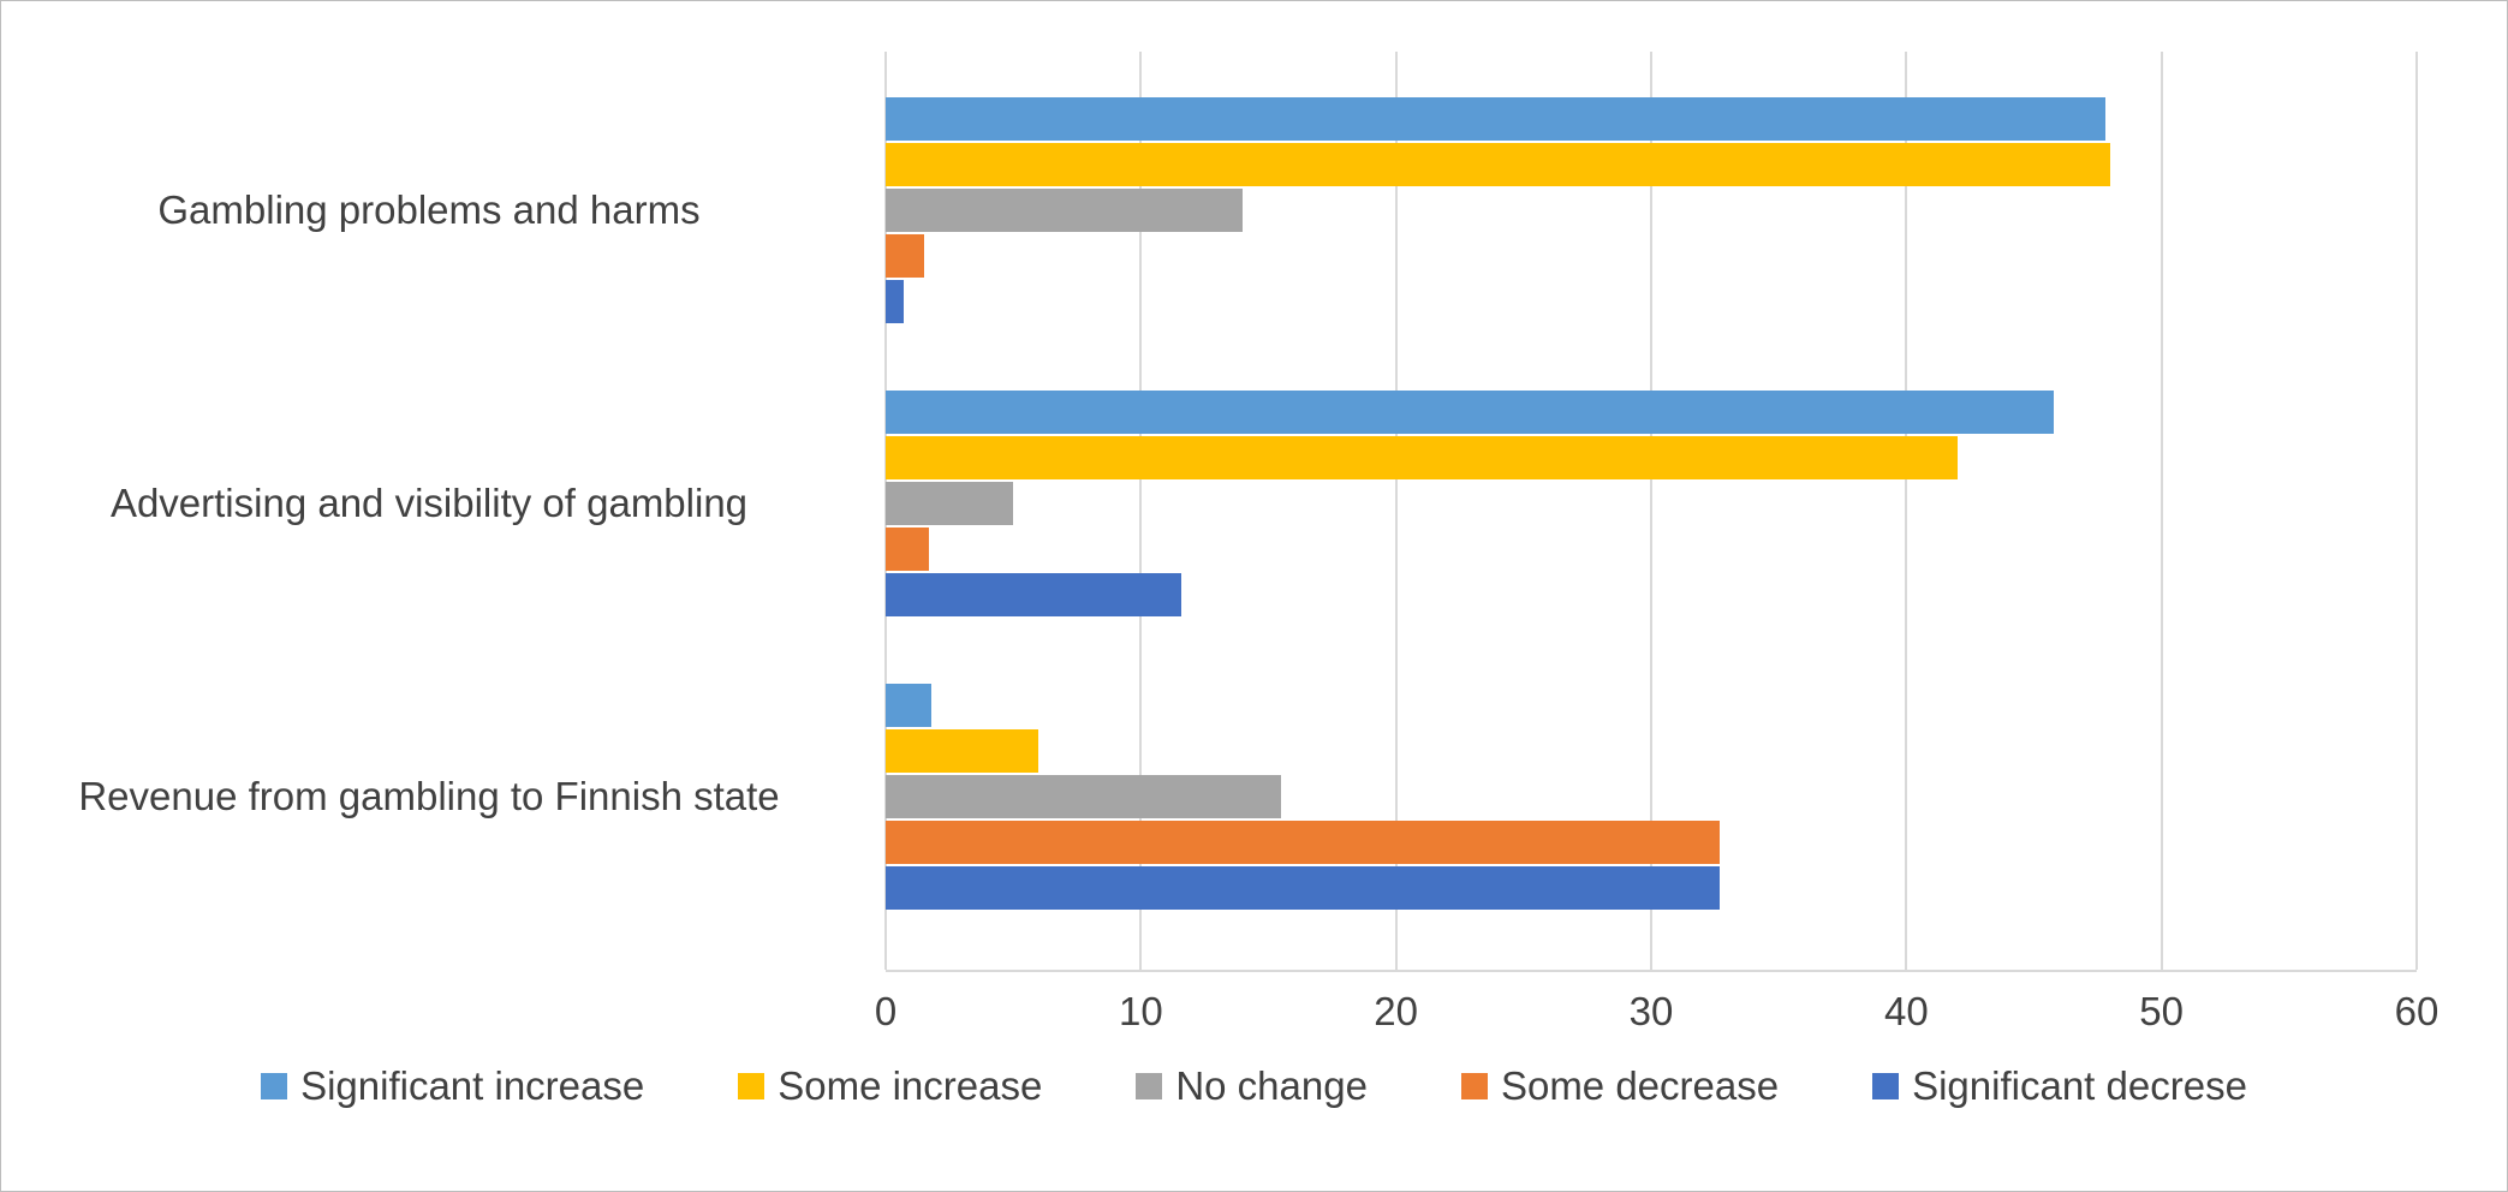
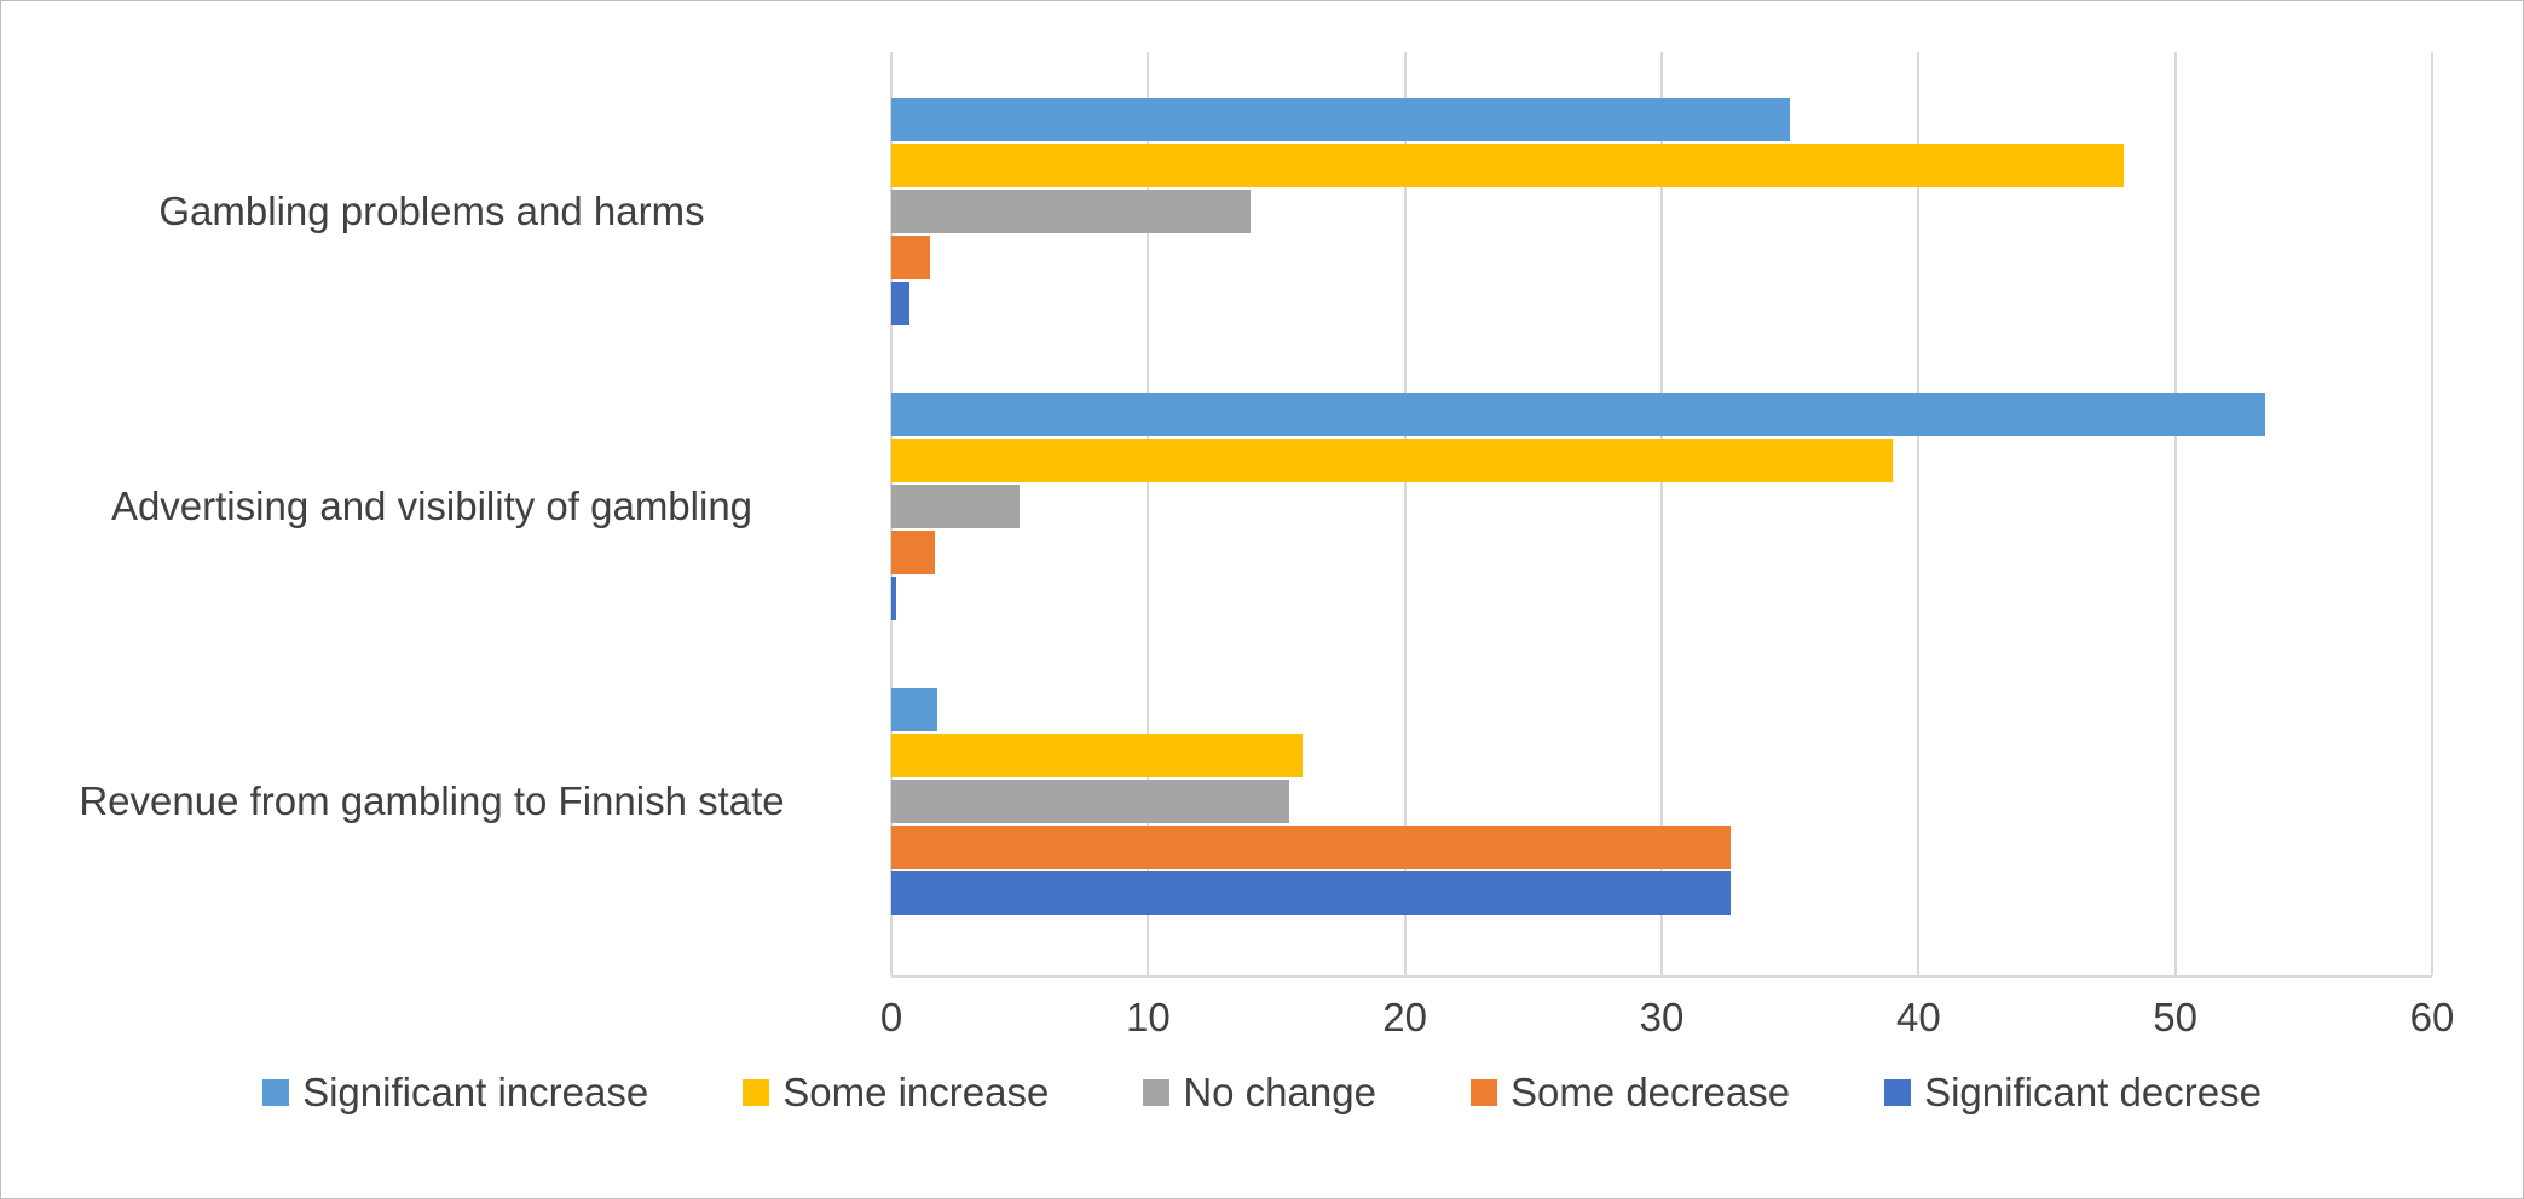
Significant increase/Gambling problems and harms: 47.8 -> 35.0
Significant increase/Advertising and visibility of gambling: 45.8 -> 53.5
Some increase/Advertising and visibility of gambling: 42 -> 39
Significant decrese/Advertising and visibility of gambling: 11.6 -> 0.2
Some increase/Revenue from gambling to Finnish state: 6 -> 16
